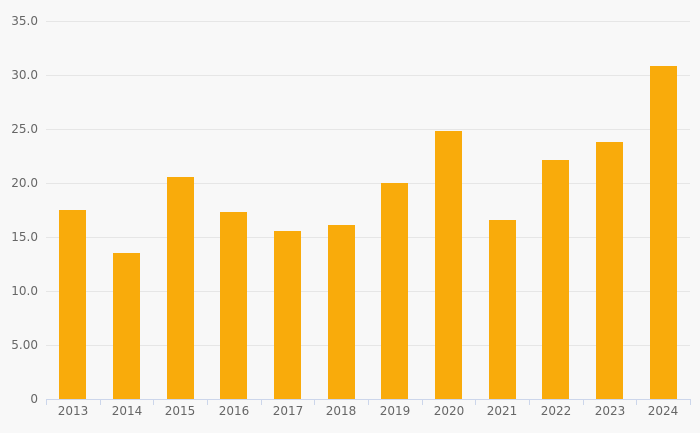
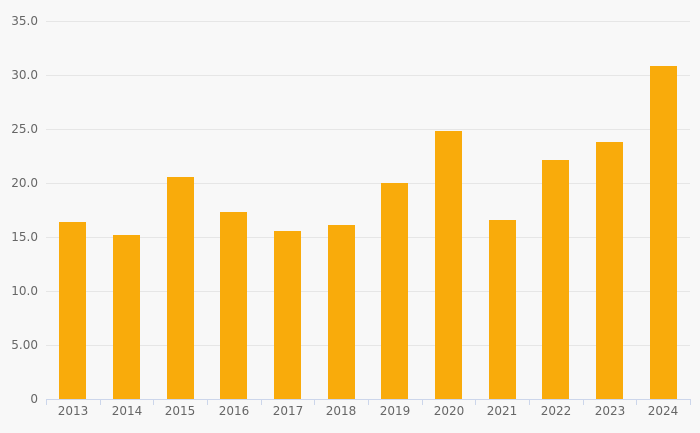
2013: 17.5 -> 16.4
2014: 13.5 -> 15.2
